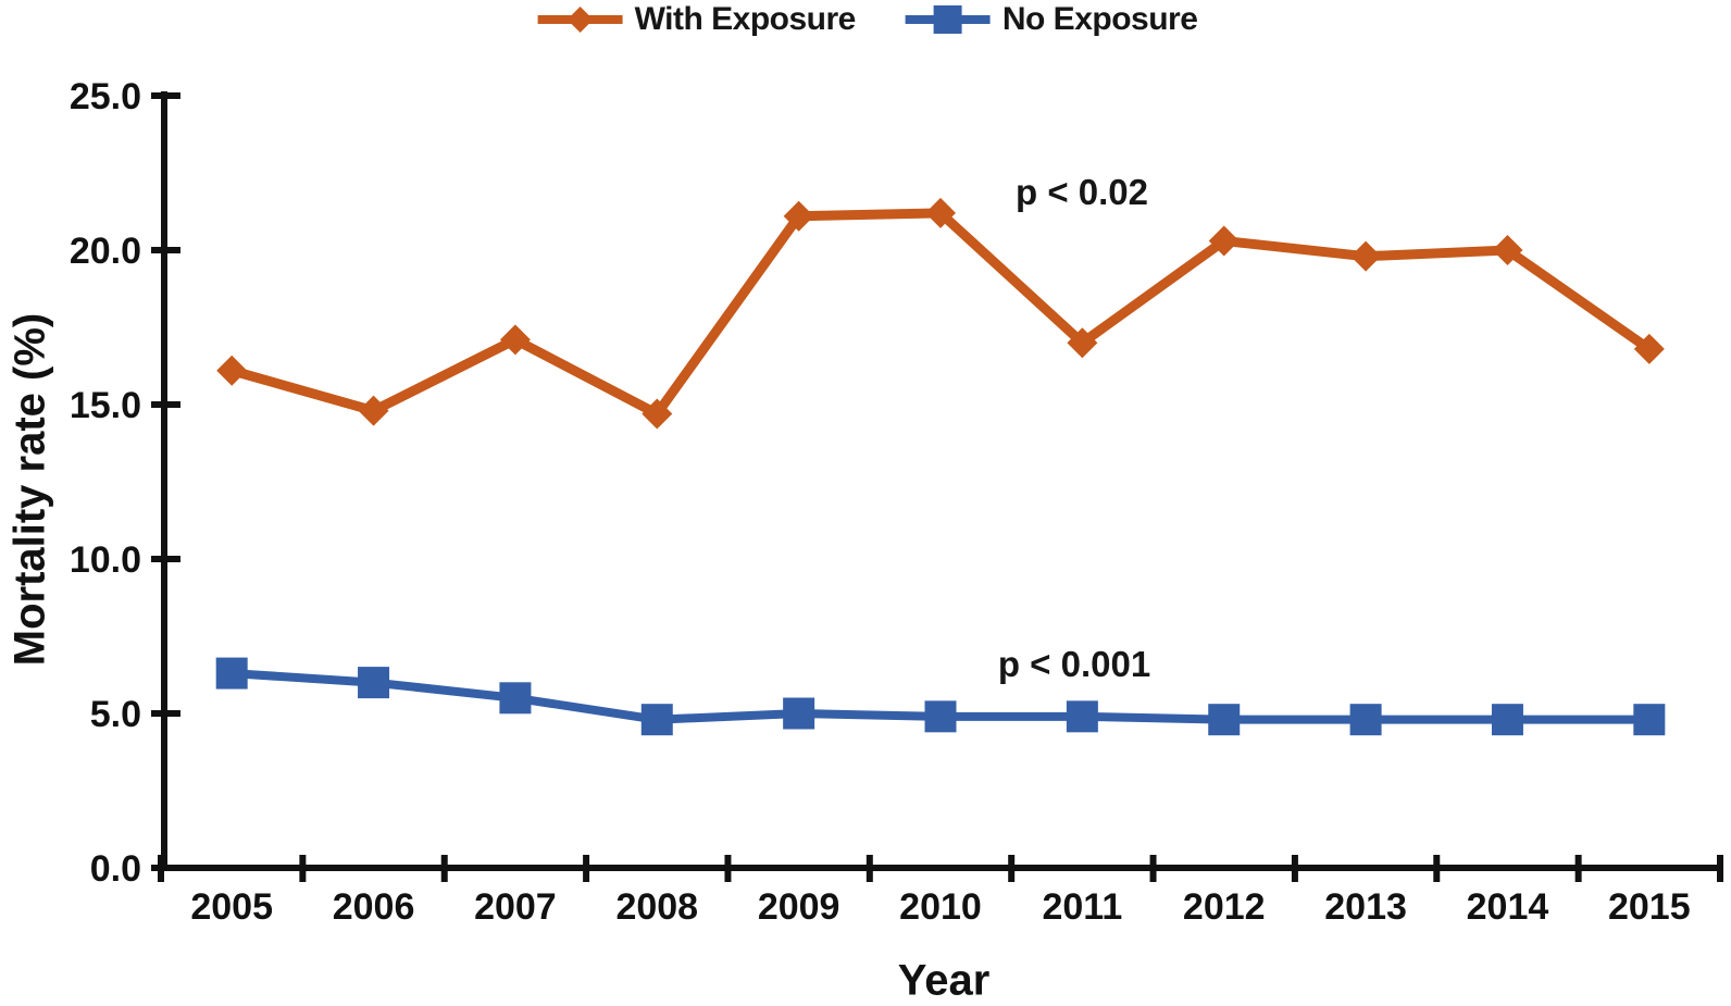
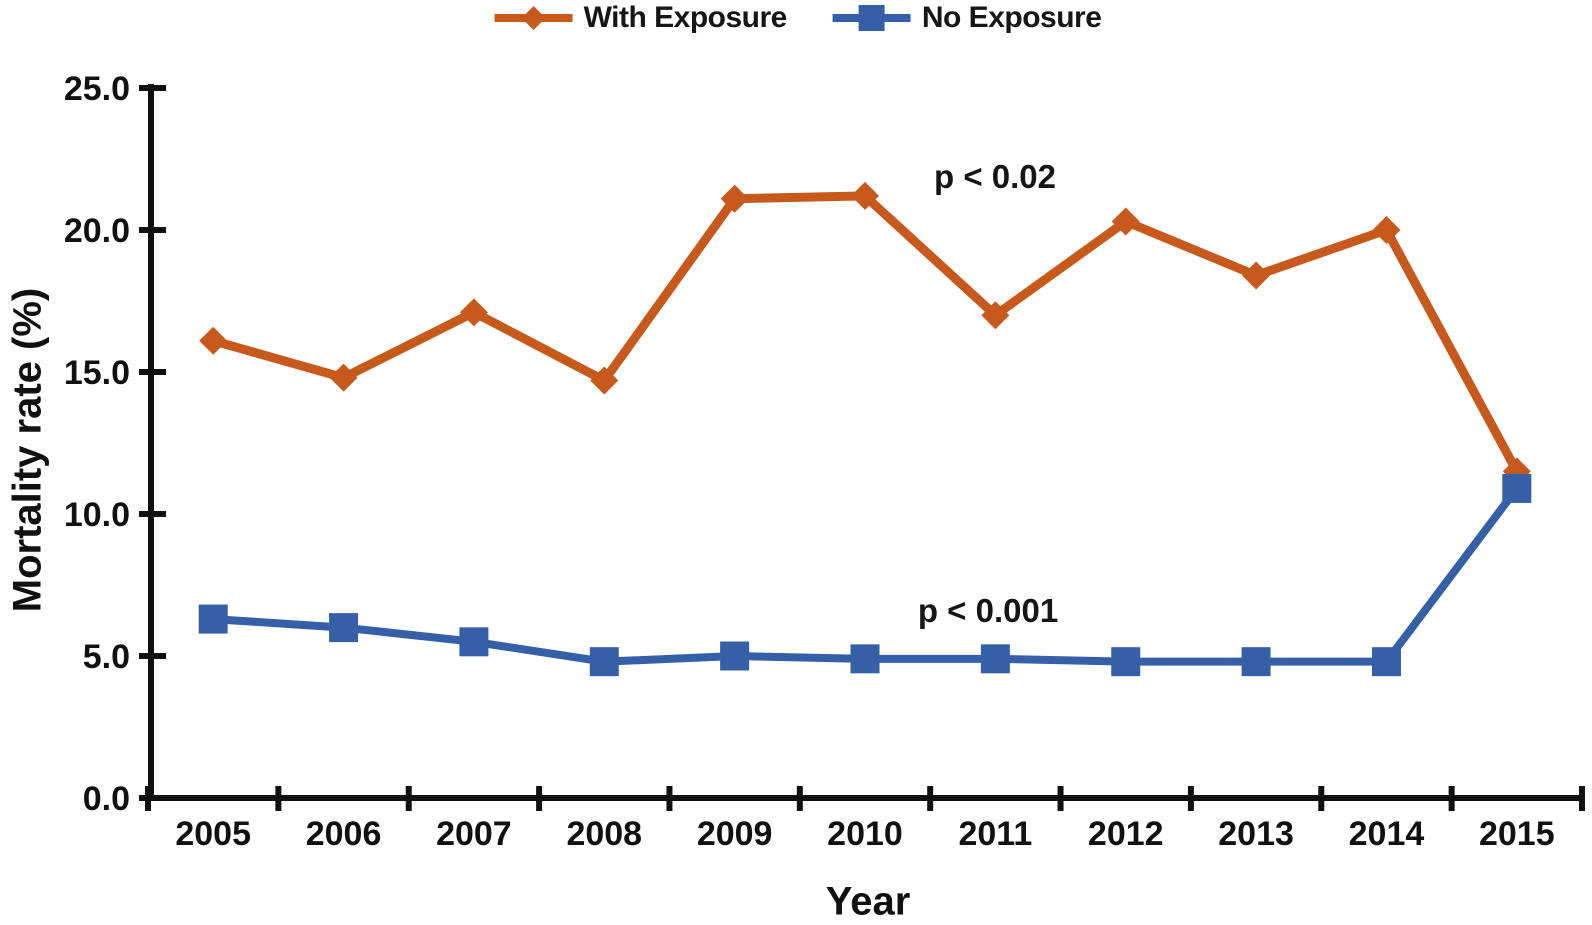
With Exposure/2013: 19.8 -> 18.4
With Exposure/2015: 16.8 -> 11.5
No Exposure/2015: 4.8 -> 10.9
